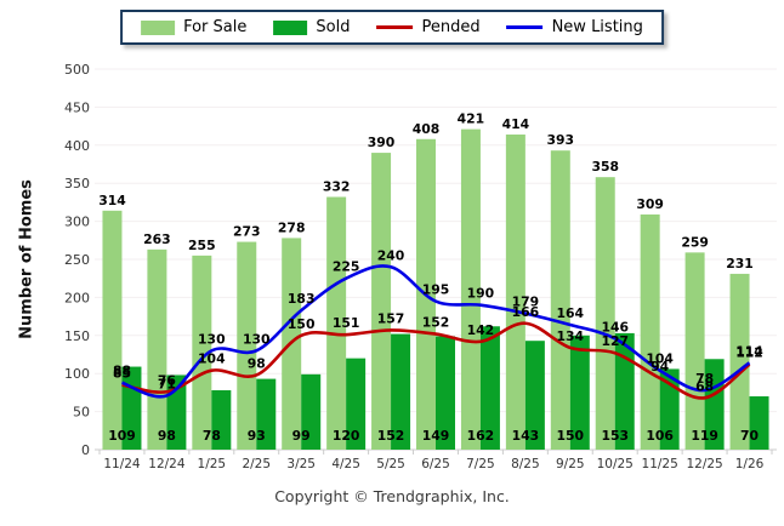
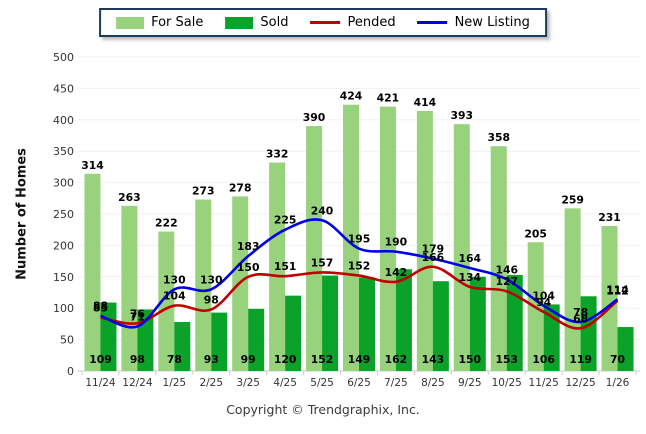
For Sale/1/25: 255 -> 222
For Sale/6/25: 408 -> 424
For Sale/11/25: 309 -> 205
